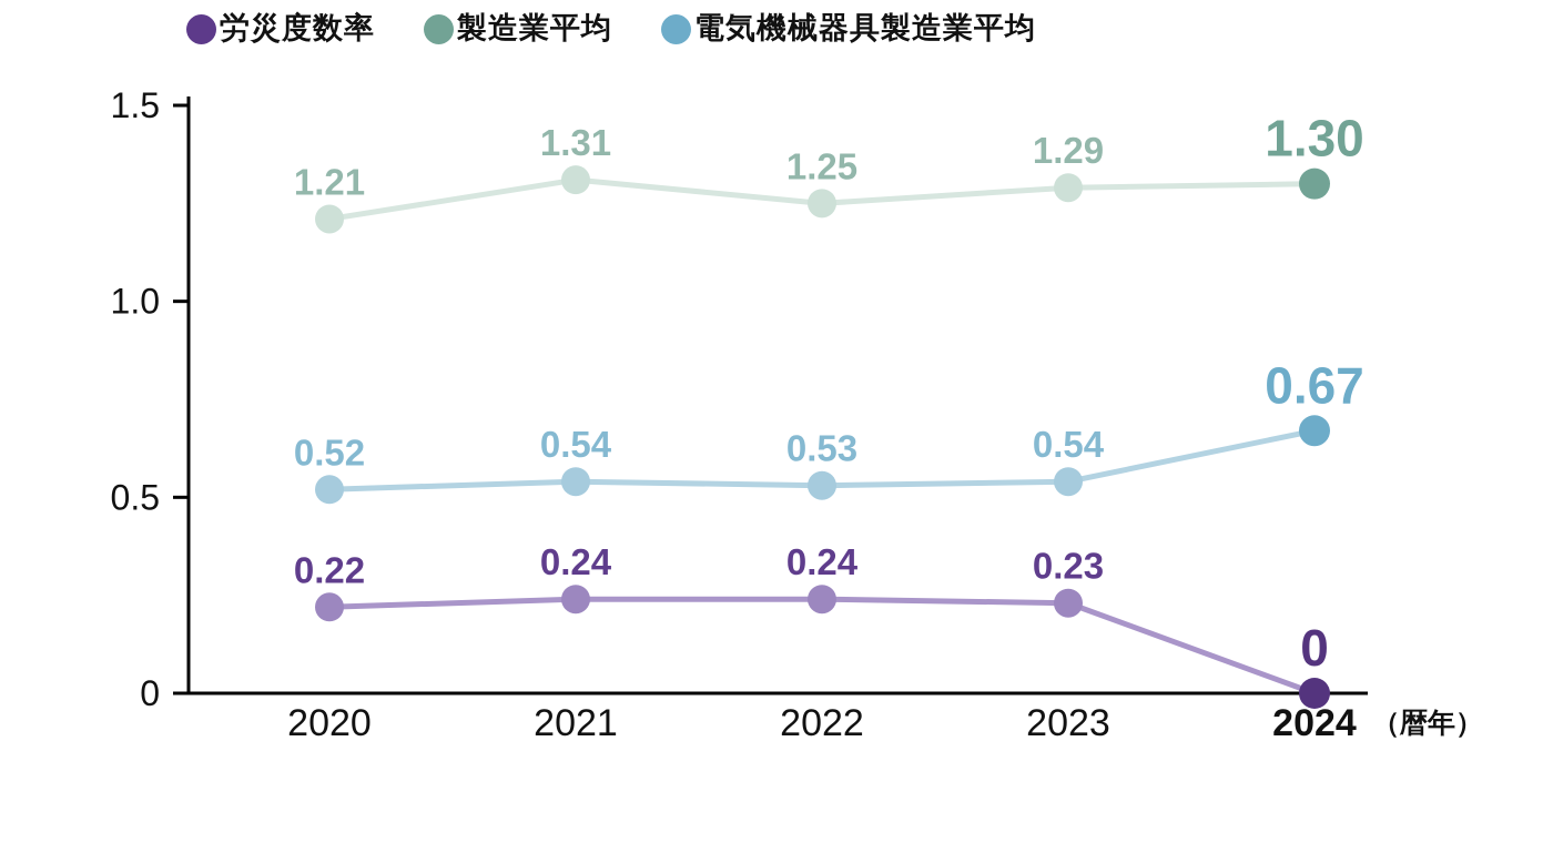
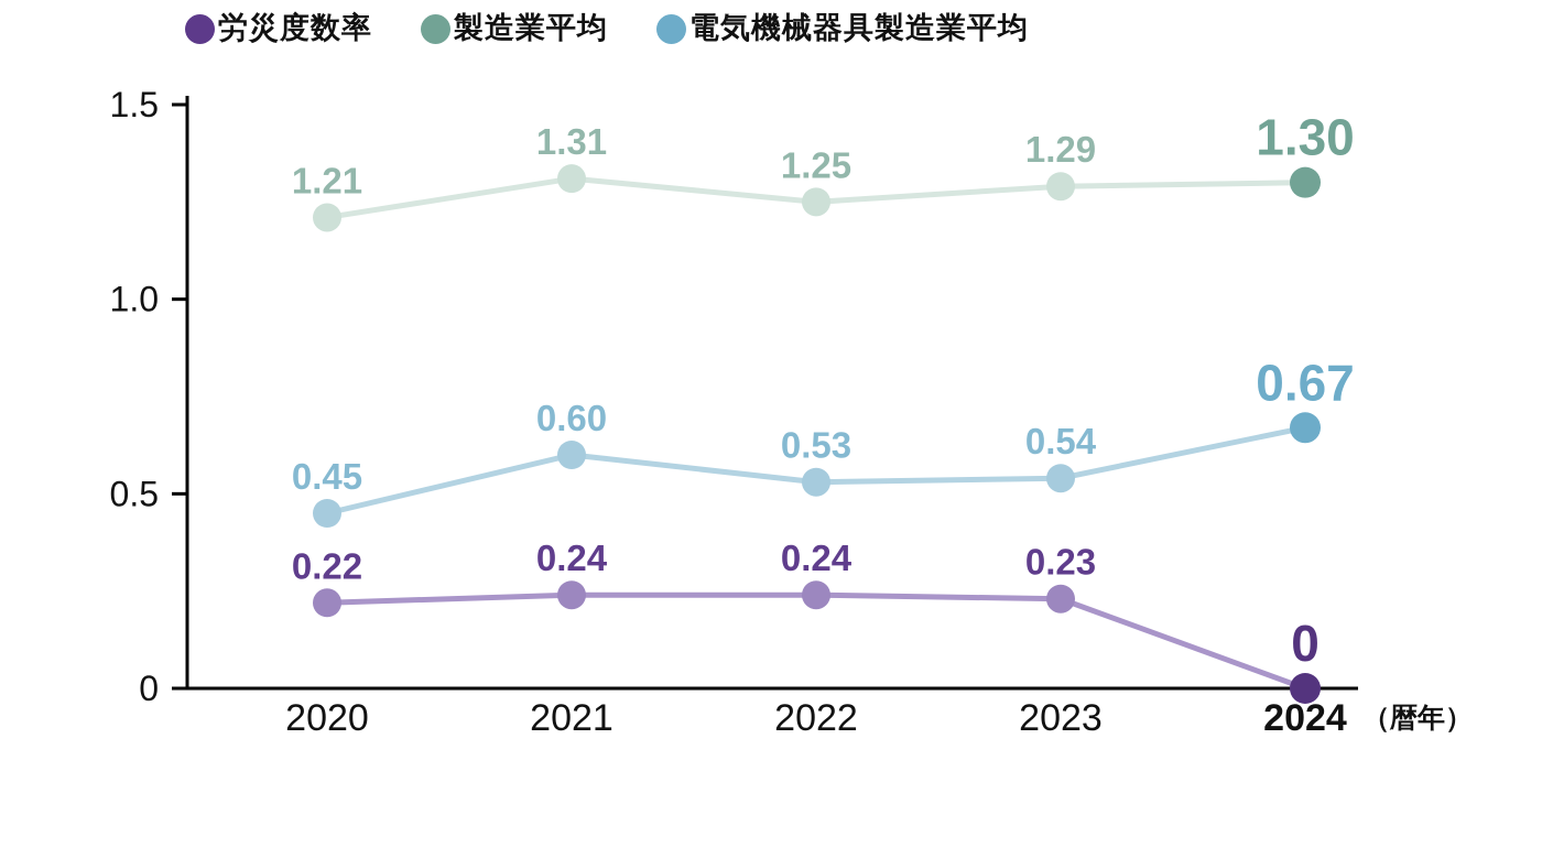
電気機械器具製造業平均/2020: 0.52 -> 0.45
電気機械器具製造業平均/2021: 0.54 -> 0.60
